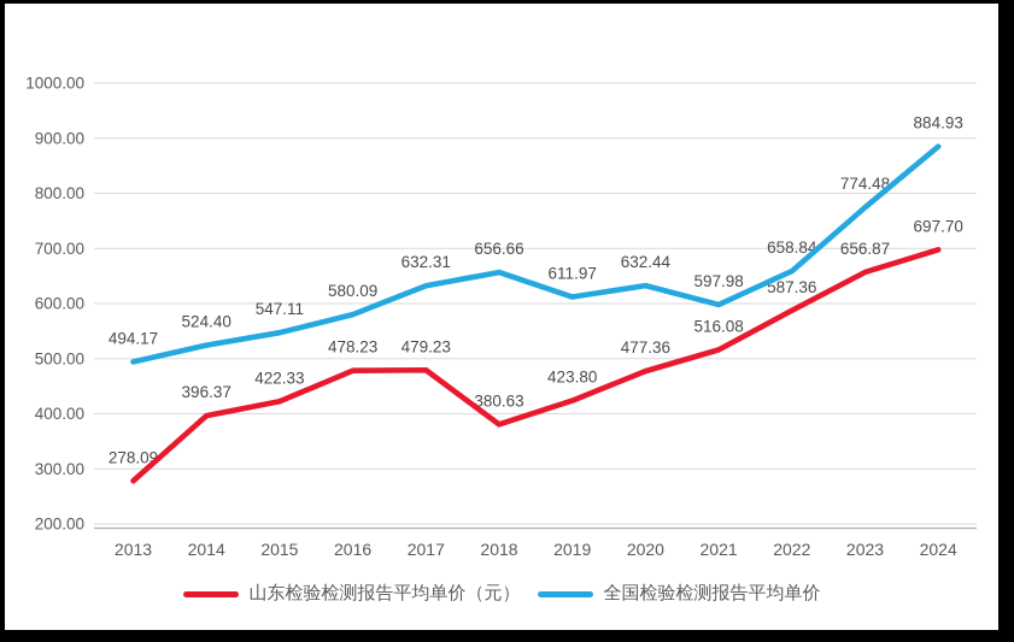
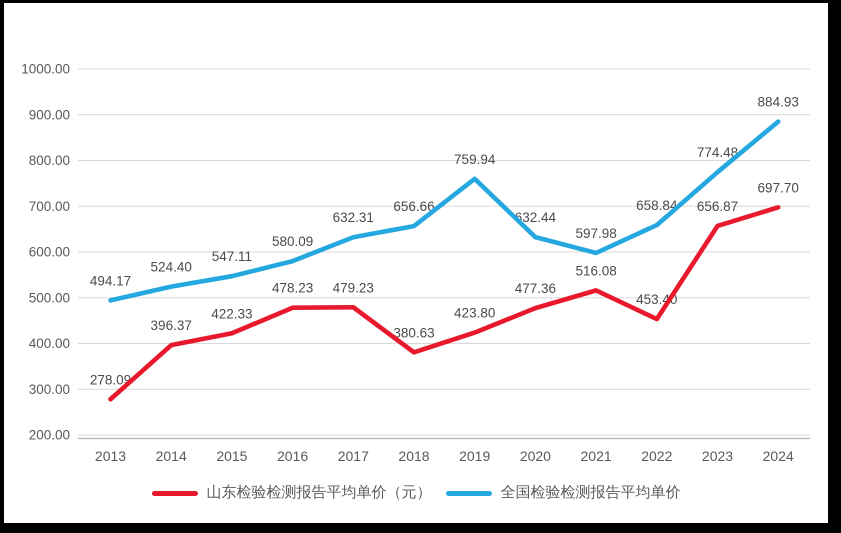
全国检验检测报告平均单价/2019: 611.97 -> 759.94
山东检验检测报告平均单价（元）/2022: 587.36 -> 453.40
